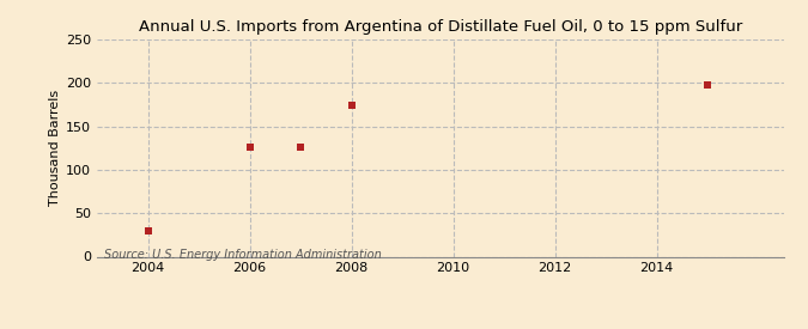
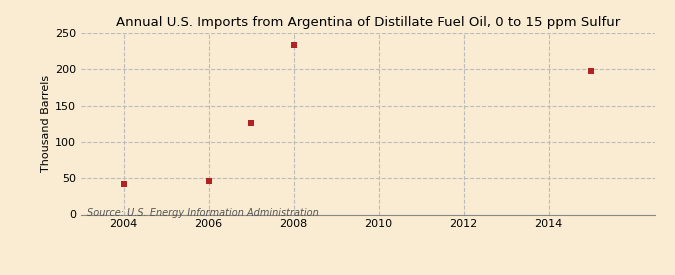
2004: 30 -> 42
2006: 126 -> 46
2008: 174 -> 234
